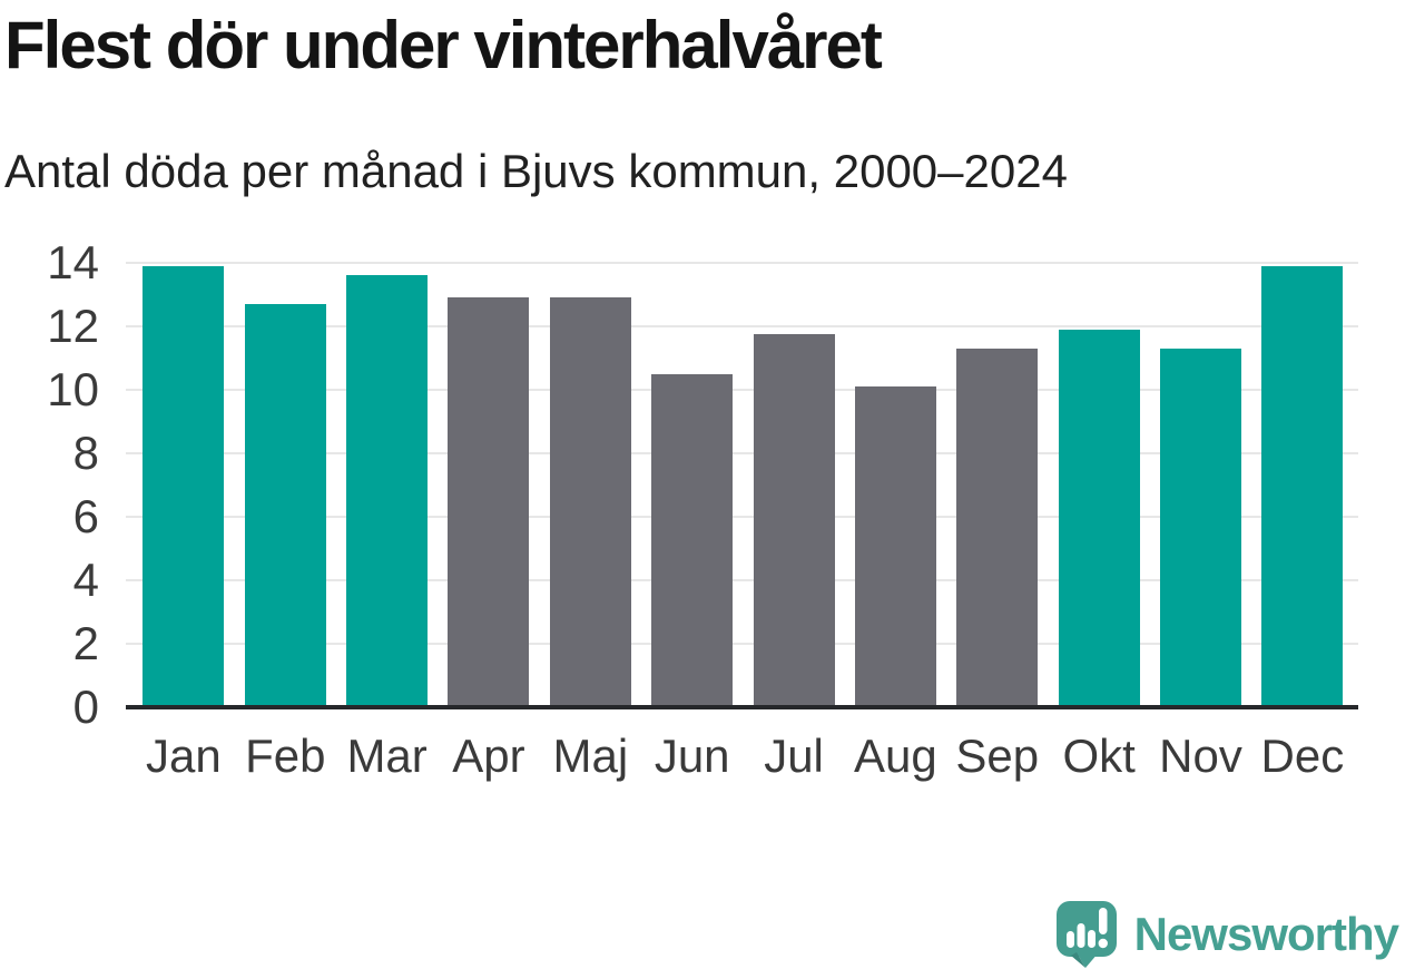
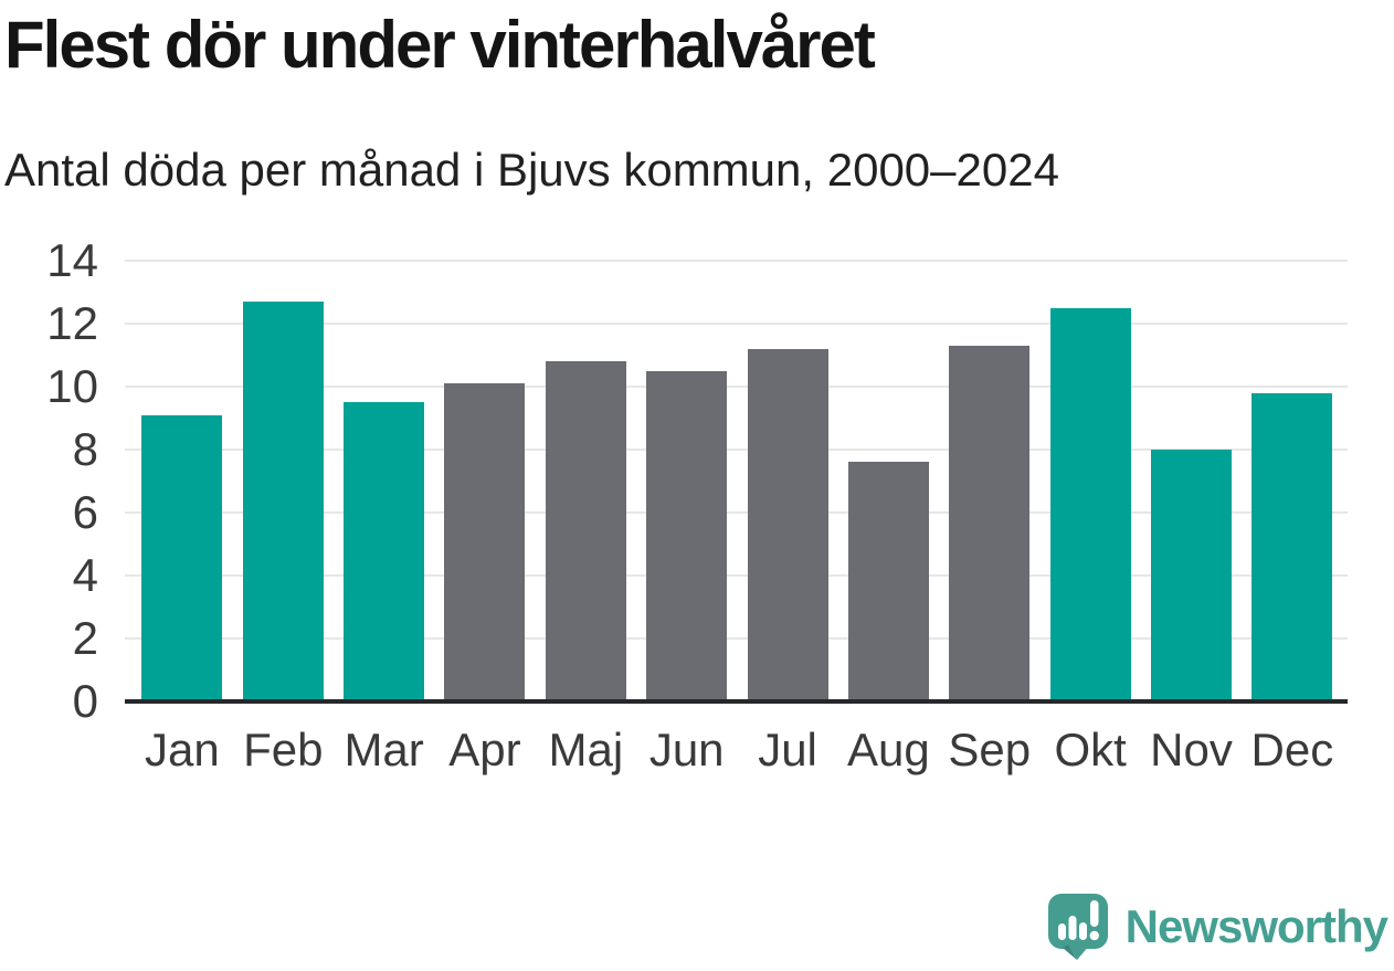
Jan: 13.9 -> 9.1
Mar: 13.6 -> 9.5
Apr: 12.9 -> 10.1
Maj: 12.9 -> 10.8
Jul: 11.8 -> 11.2
Aug: 10.1 -> 7.6
Okt: 11.9 -> 12.5
Nov: 11.3 -> 8.0
Dec: 13.9 -> 9.8
